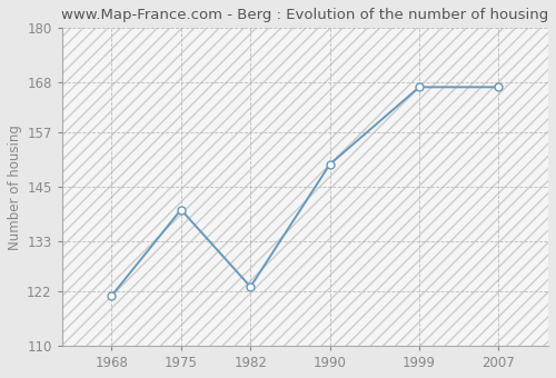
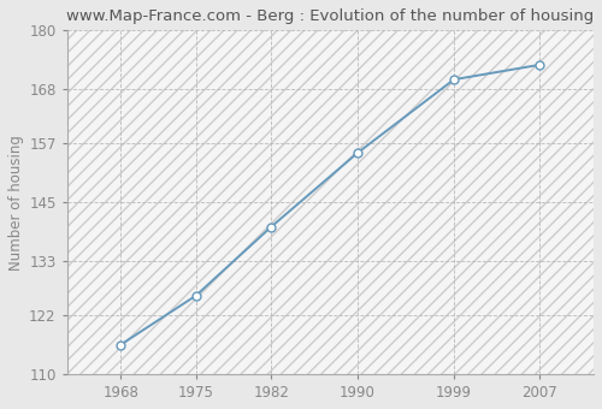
1968: 121 -> 116
1975: 140 -> 126
1982: 123 -> 140
1990: 150 -> 155
1999: 167 -> 170
2007: 167 -> 173
